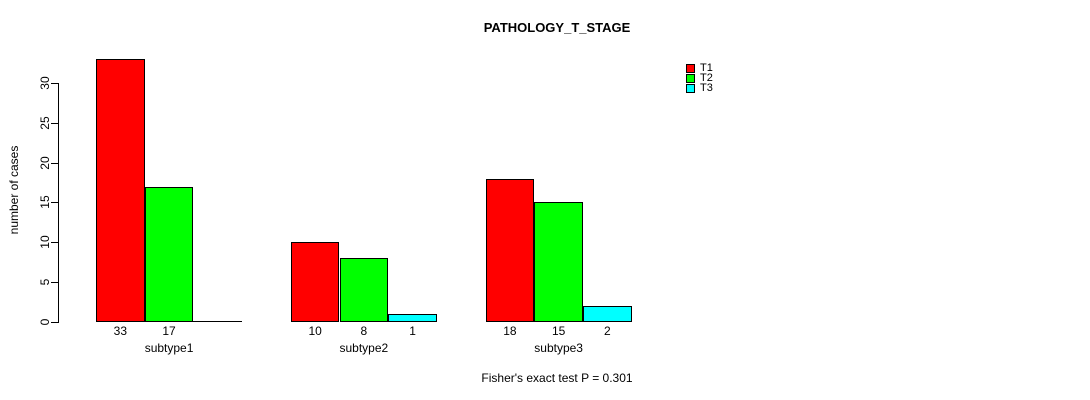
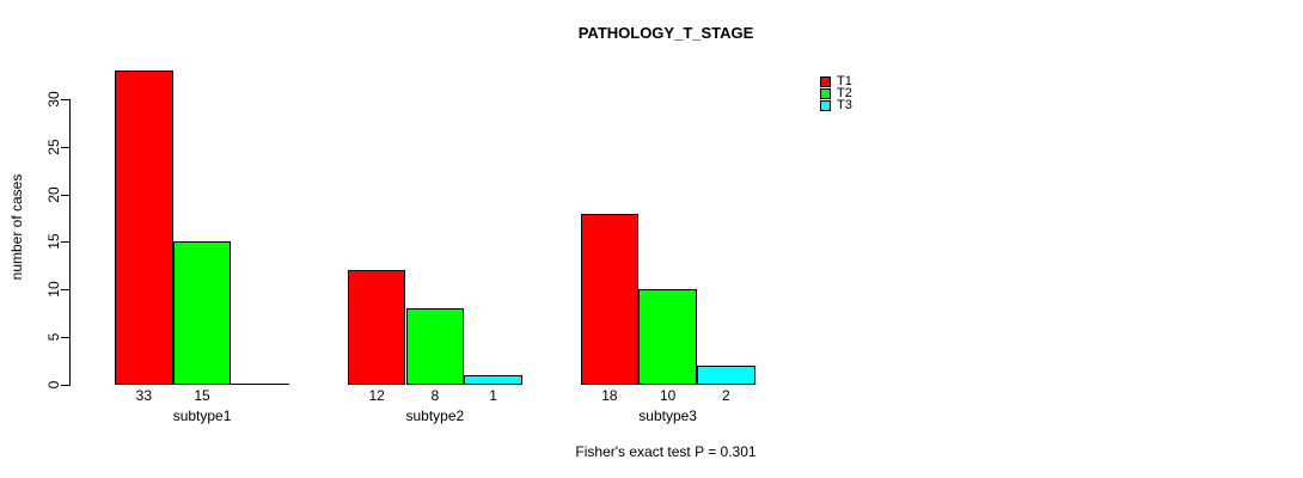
T2/subtype1: 17 -> 15
T1/subtype2: 10 -> 12
T2/subtype3: 15 -> 10
